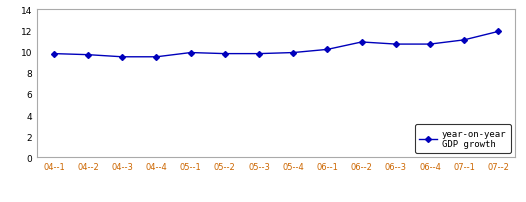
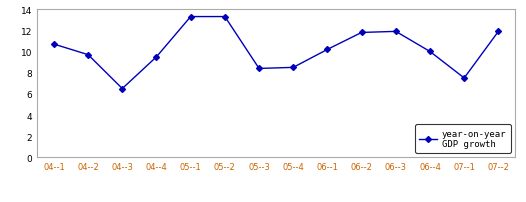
04--1: 9.8 -> 10.7
04--3: 9.5 -> 6.5
05--1: 9.9 -> 13.3
05--2: 9.8 -> 13.3
05--3: 9.8 -> 8.4
05--4: 9.9 -> 8.5
06--2: 10.9 -> 11.8
06--3: 10.7 -> 11.9
06--4: 10.7 -> 10.0
07--1: 11.1 -> 7.5
